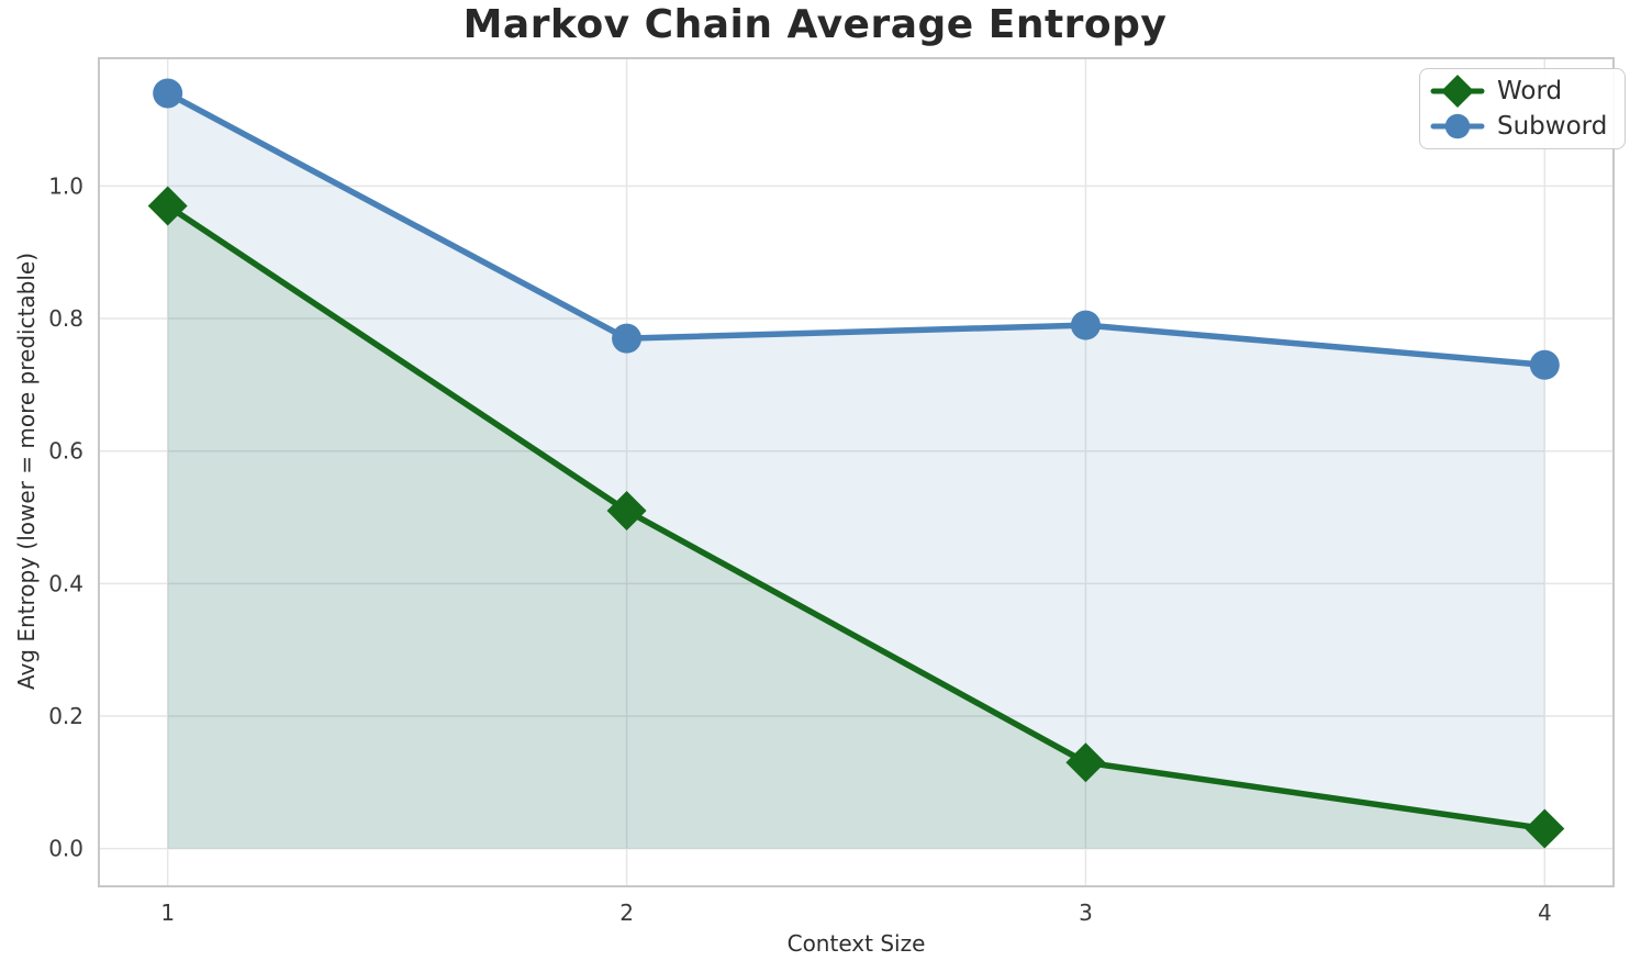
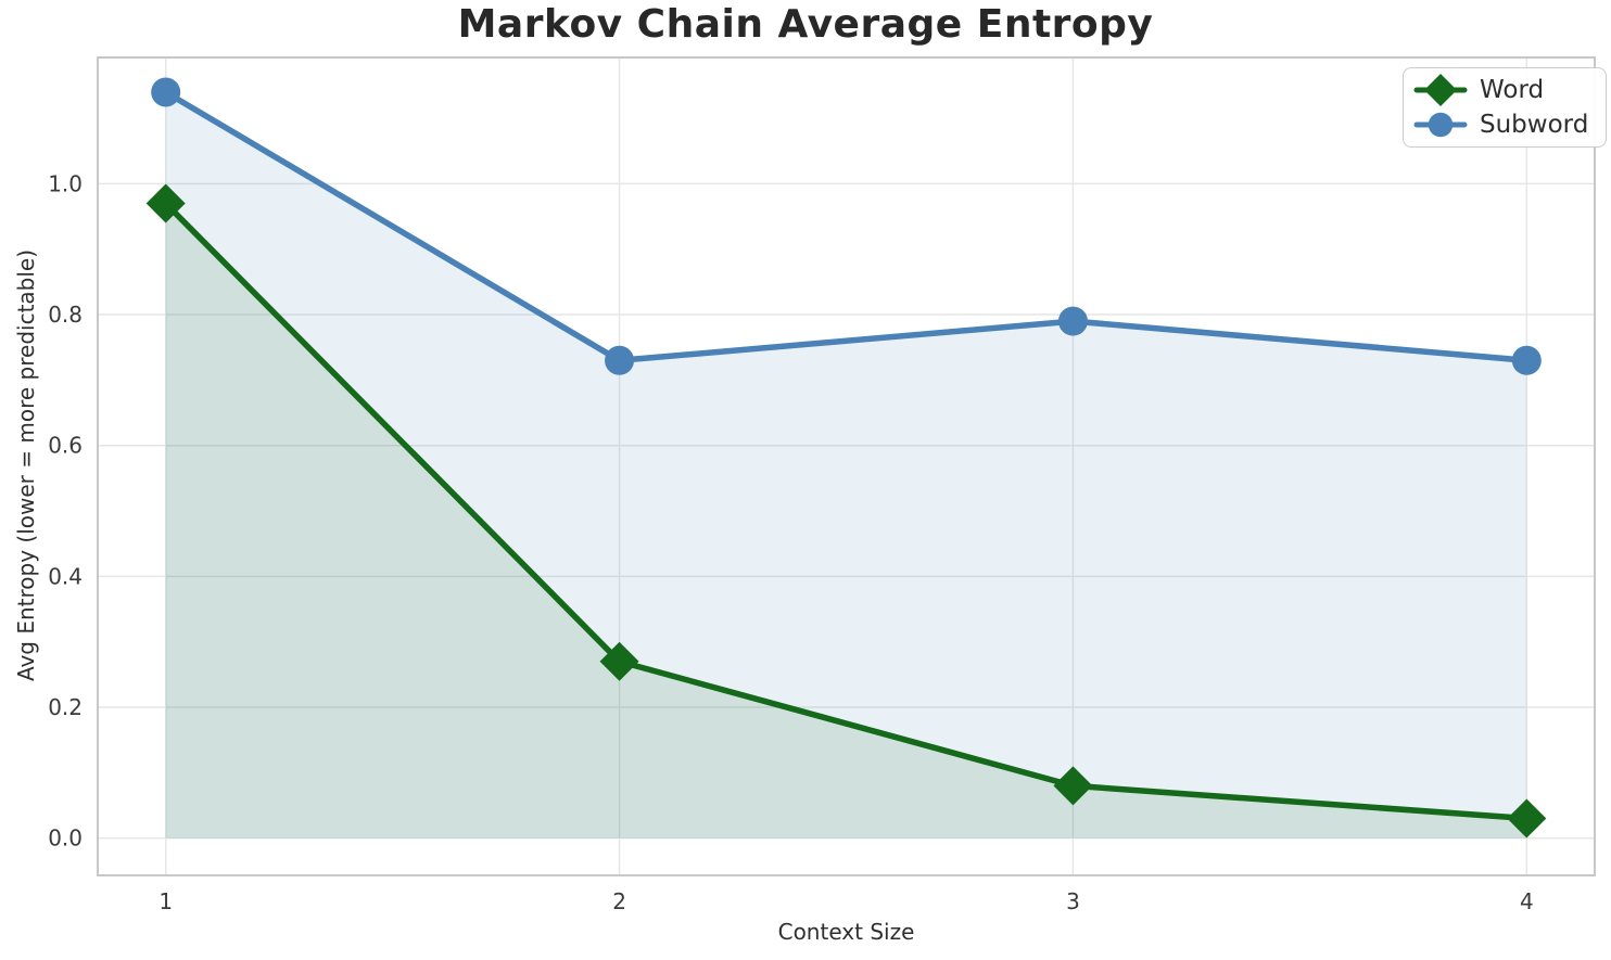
Word/2: 0.51 -> 0.27
Subword/2: 0.77 -> 0.73
Word/3: 0.13 -> 0.08
